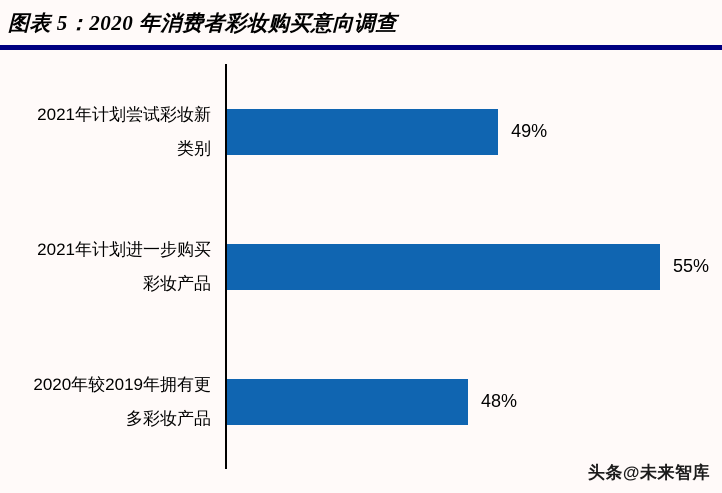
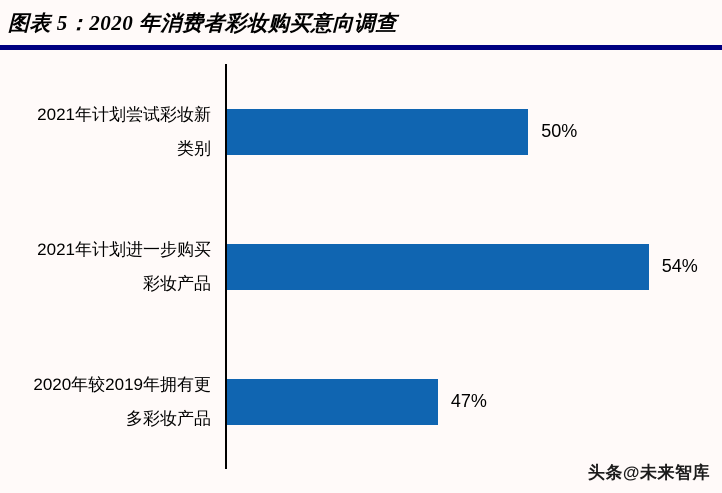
2021年计划尝试彩妆新类别: 49% -> 50%
2021年计划进一步购买彩妆产品: 55% -> 54%
2020年较2019年拥有更多彩妆产品: 48% -> 47%
